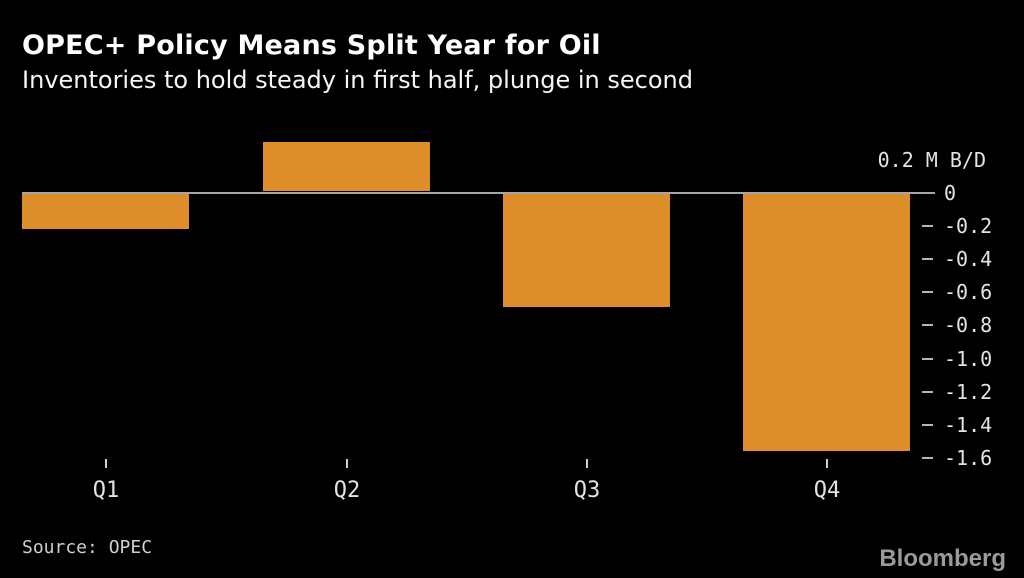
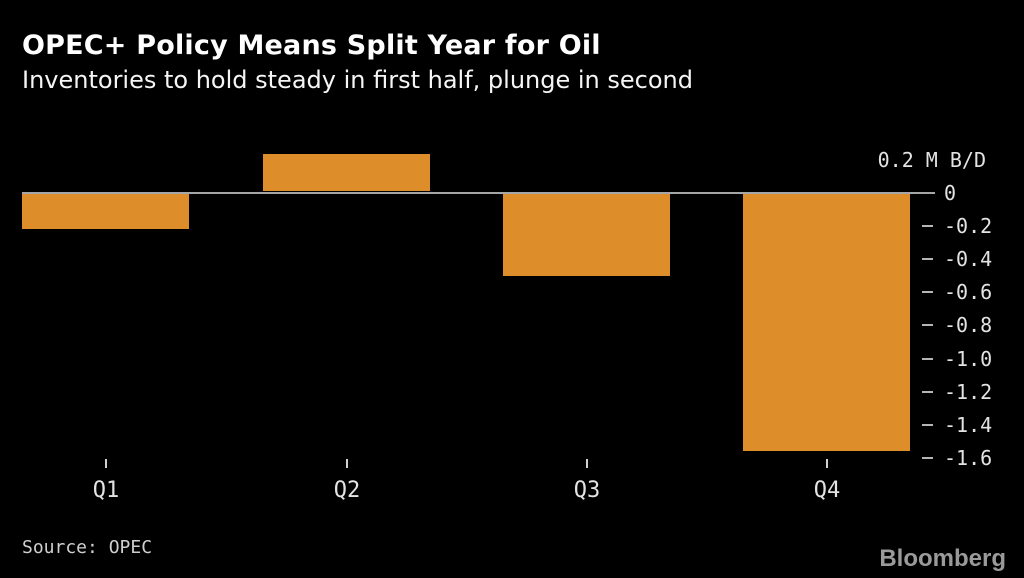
Q2: 0.30 -> 0.23
Q3: -0.69 -> -0.50
